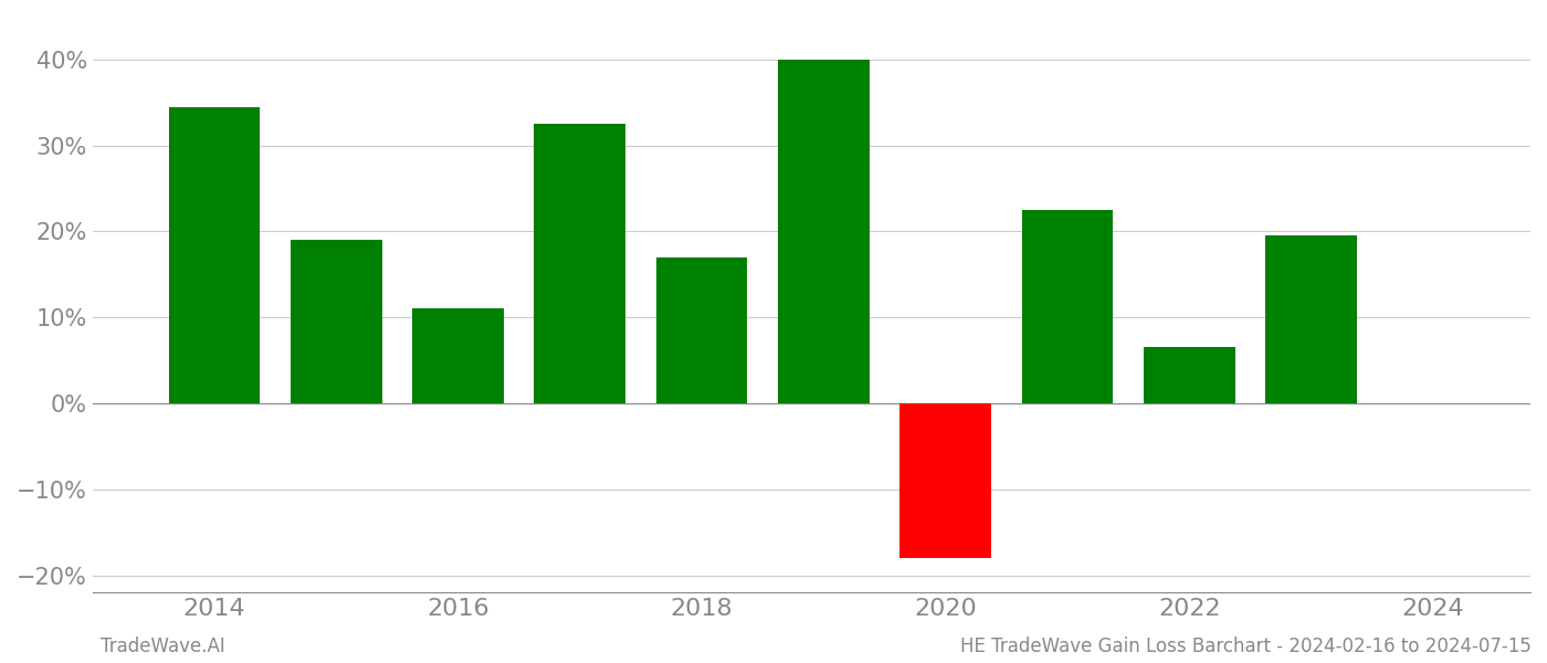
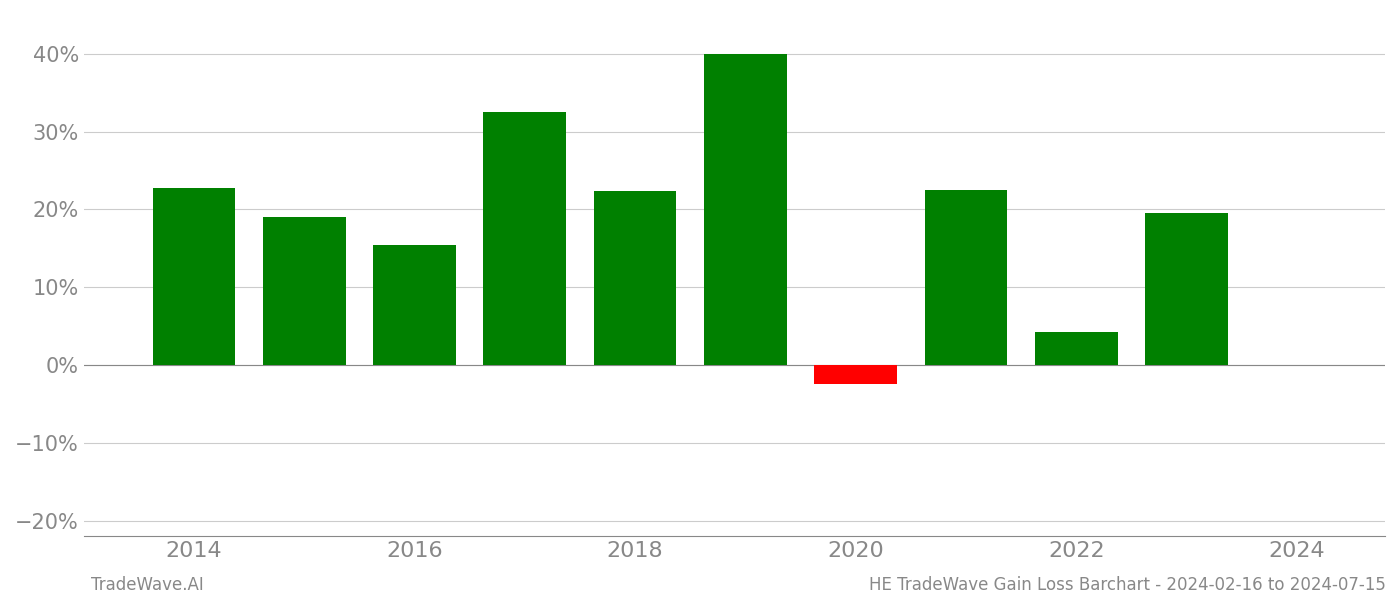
2014: 34.5% -> 22.8%
2016: 11.0% -> 15.4%
2018: 17.0% -> 22.4%
2020: -18.0% -> -2.4%
2022: 6.5% -> 4.2%
